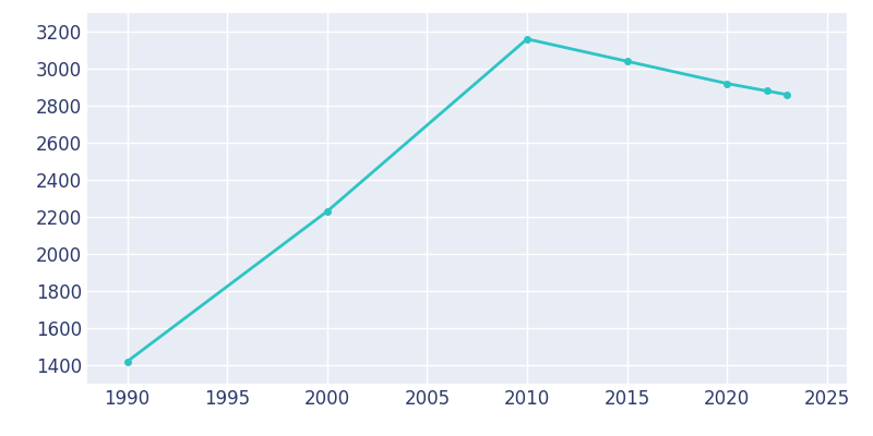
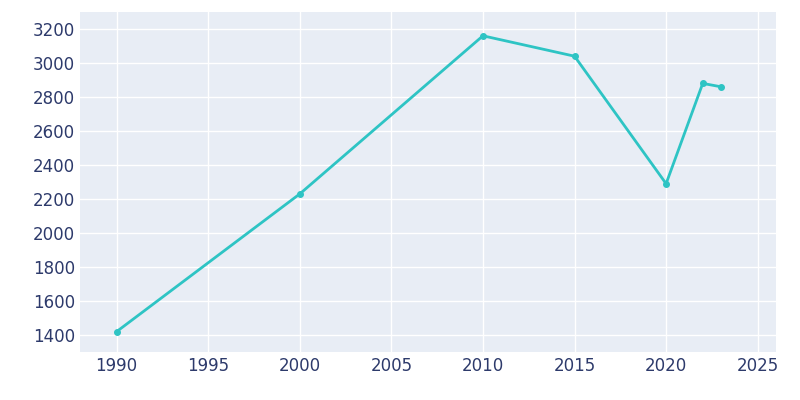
2020: 2920 -> 2290
